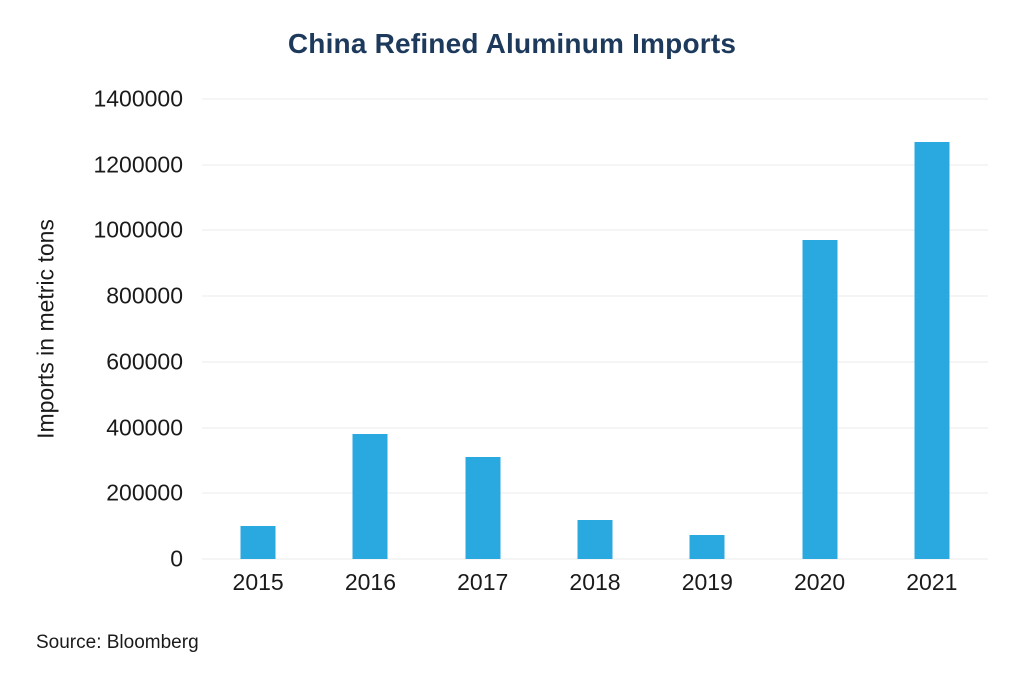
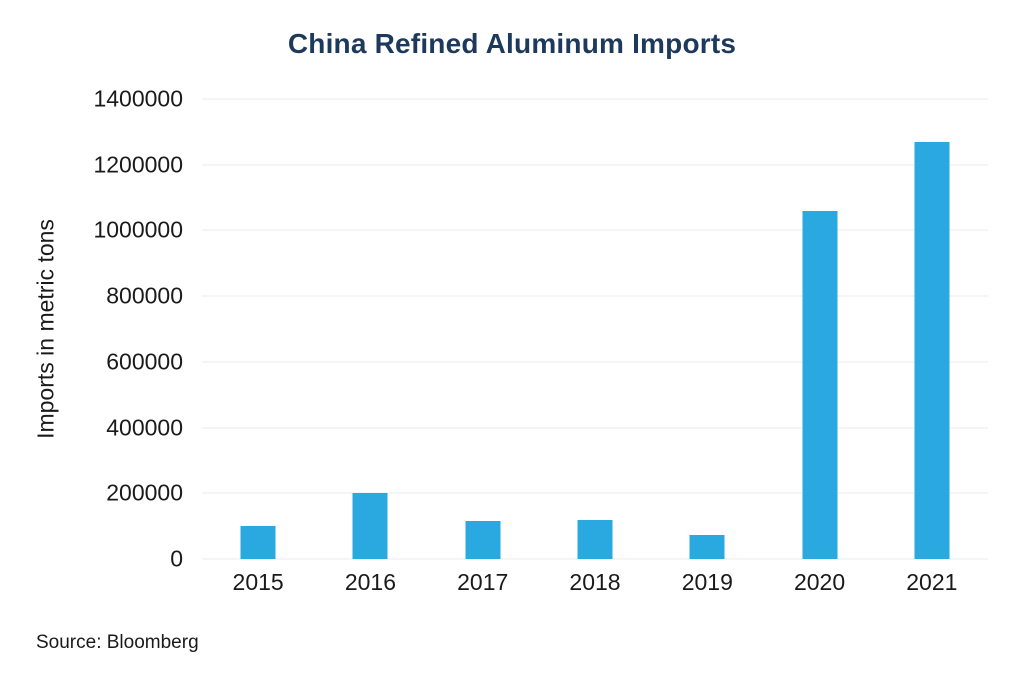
2016: 380000 -> 200000
2017: 310000 -> 120000
2020: 970000 -> 1060000
